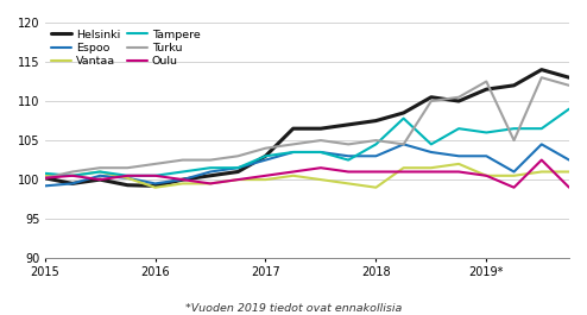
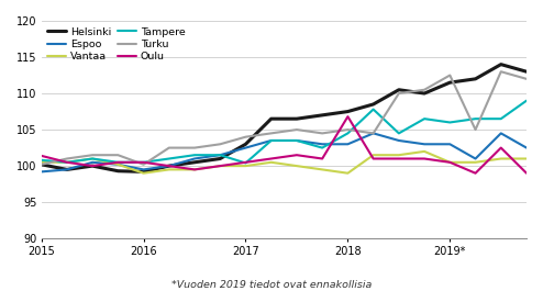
Oulu/2015: 100.2 -> 101.4
Turku/2016: 102.0 -> 100.2
Tampere/2017: 103.0 -> 100.4
Oulu/2018: 101.0 -> 106.8
